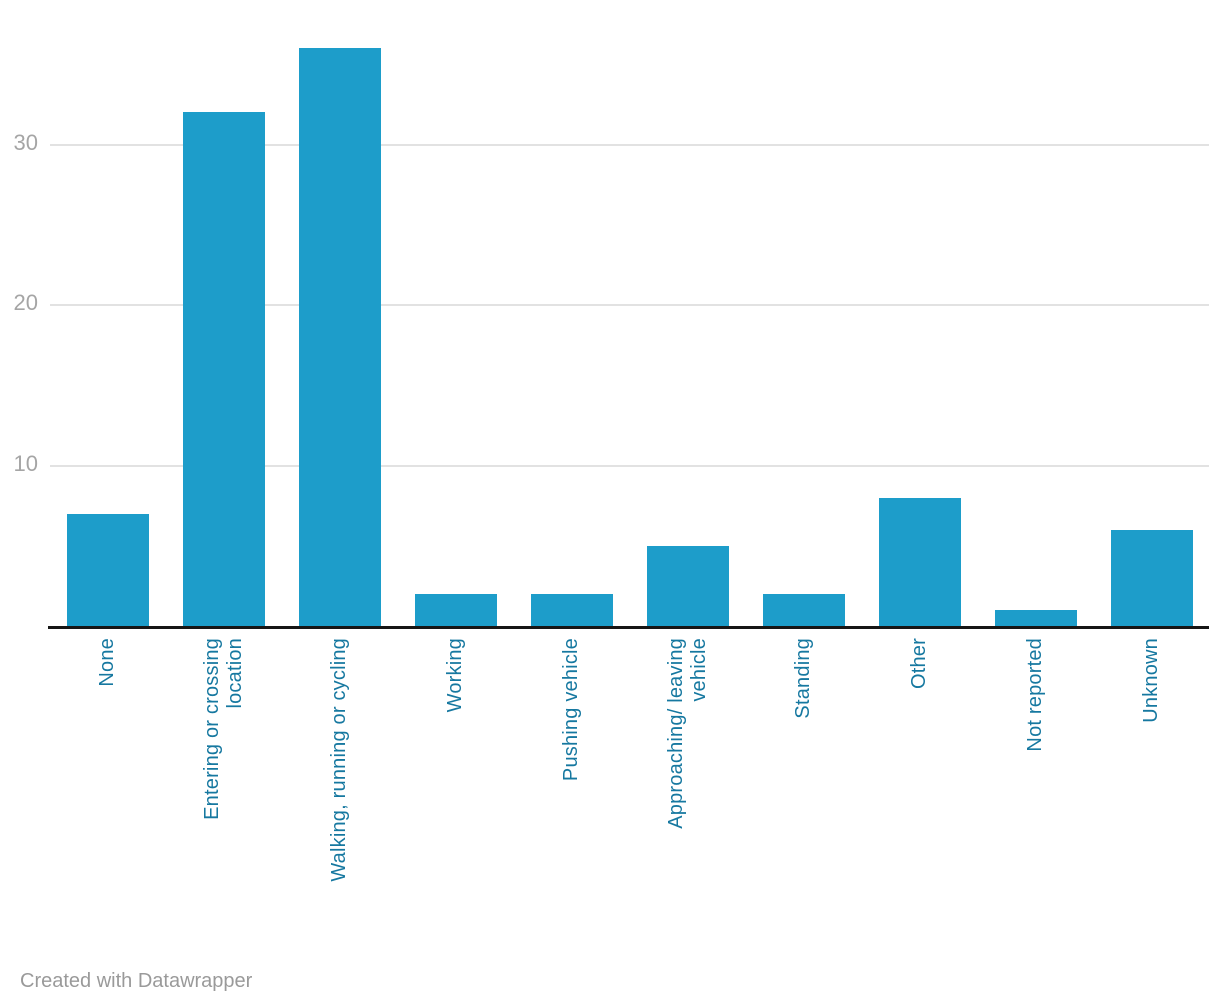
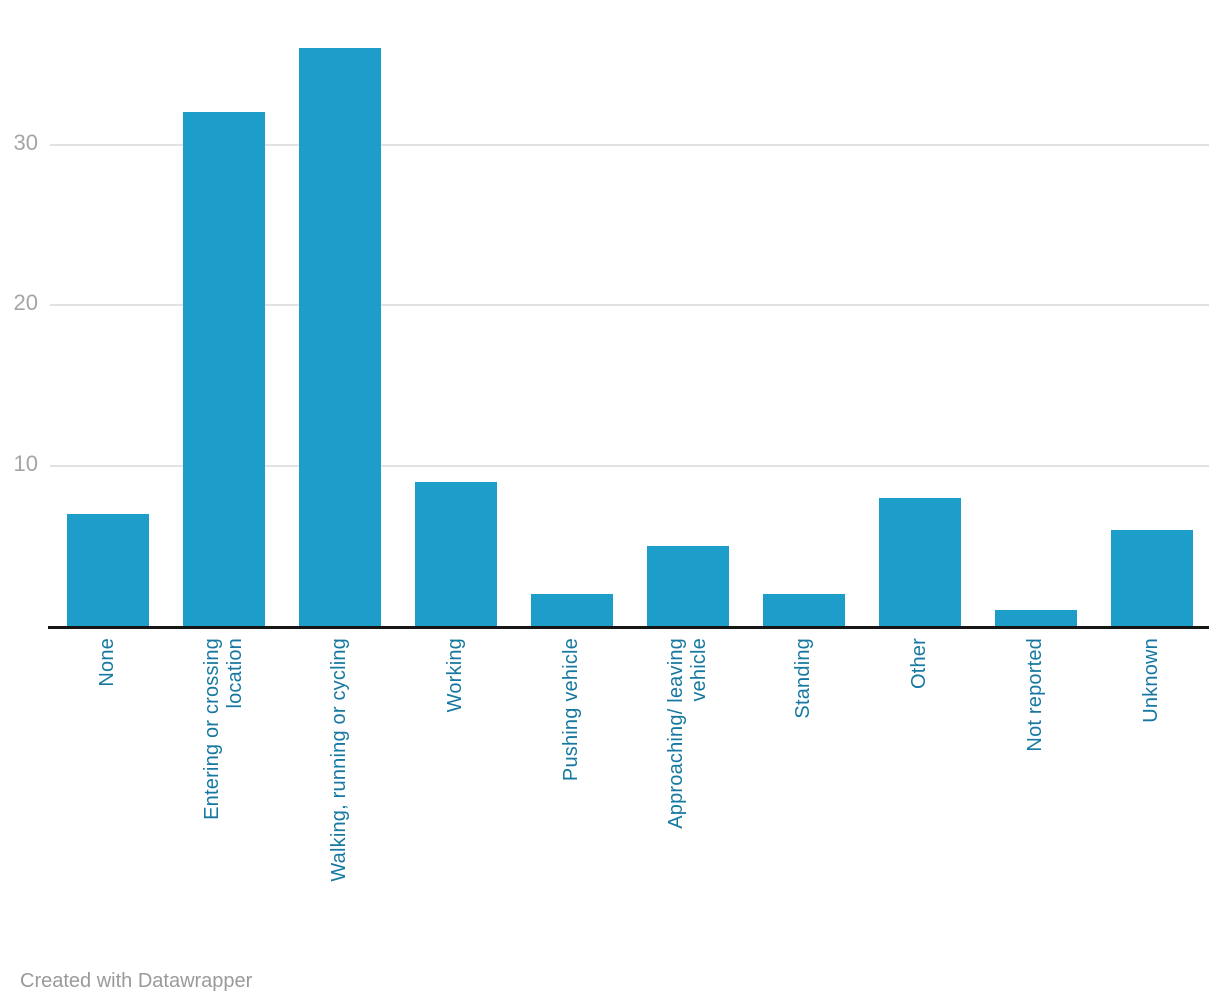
Working: 2 -> 9
